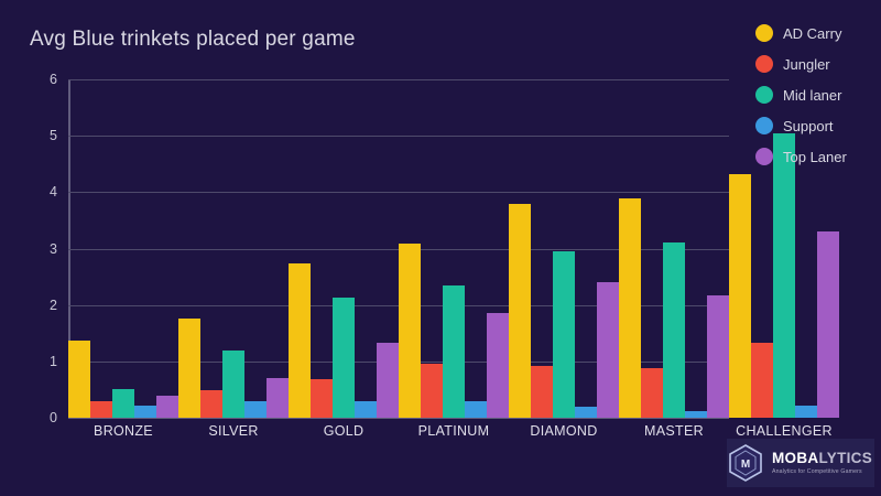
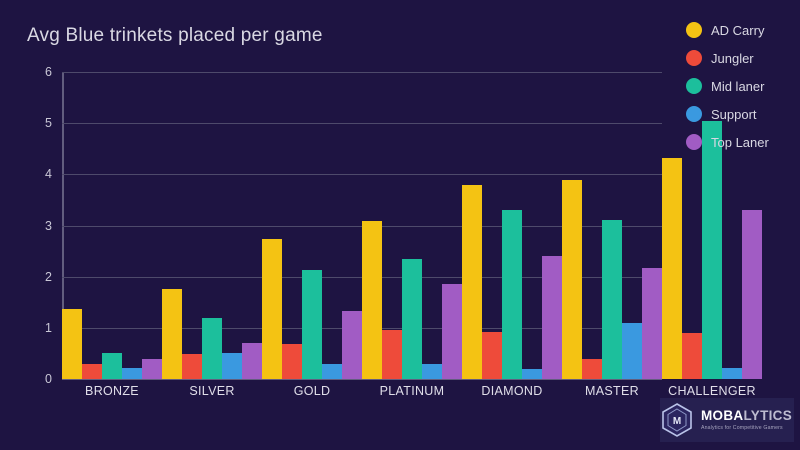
Support/SILVER: 0.3 -> 0.5
Mid laner/DIAMOND: 3.0 -> 3.3
Jungler/MASTER: 0.9 -> 0.4
Support/MASTER: 0.1 -> 1.1
Jungler/CHALLENGER: 1.3 -> 0.9
